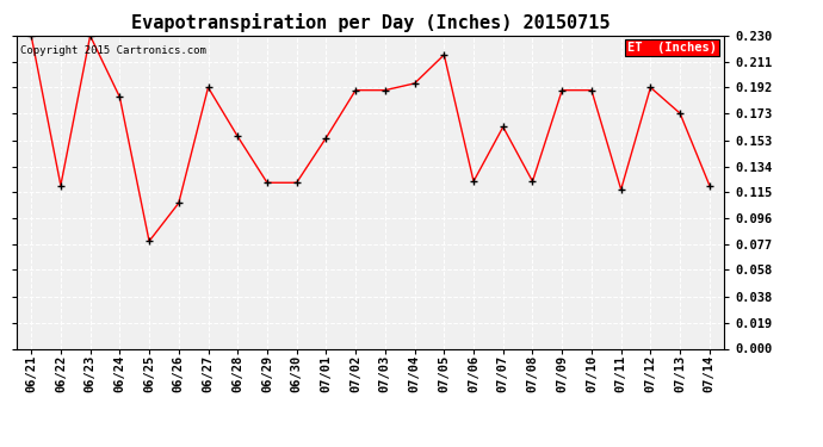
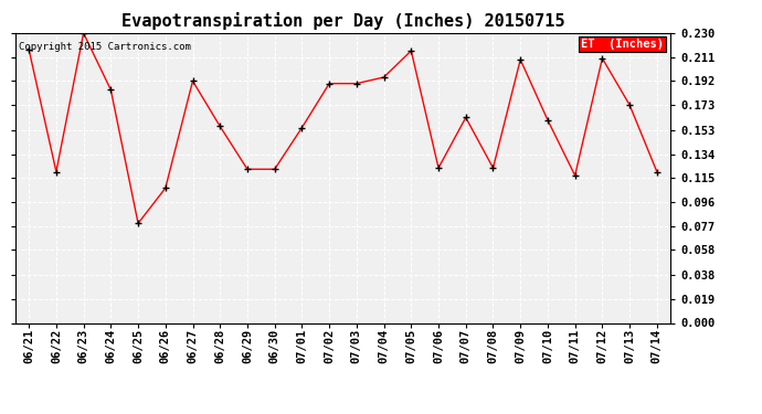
06/21: 0.230 -> 0.217
07/09: 0.190 -> 0.209
07/10: 0.190 -> 0.161
07/12: 0.192 -> 0.210
